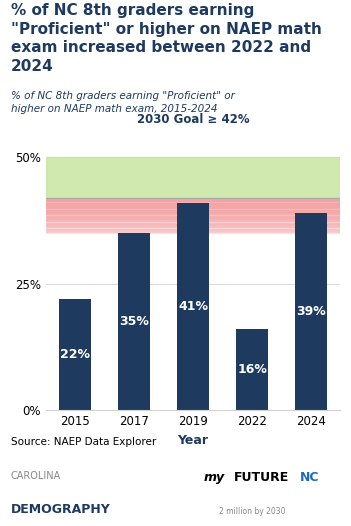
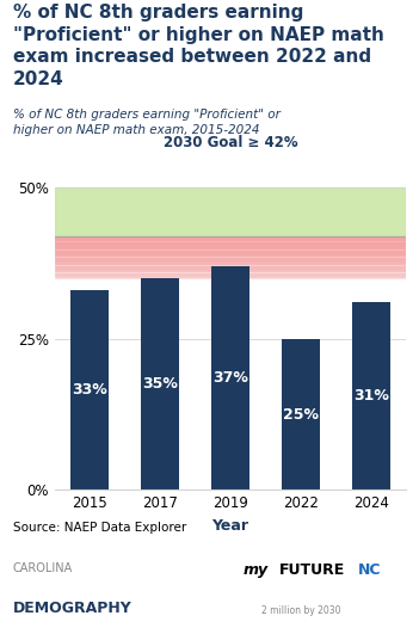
2015: 22% -> 33%
2019: 41% -> 37%
2022: 16% -> 25%
2024: 39% -> 31%
